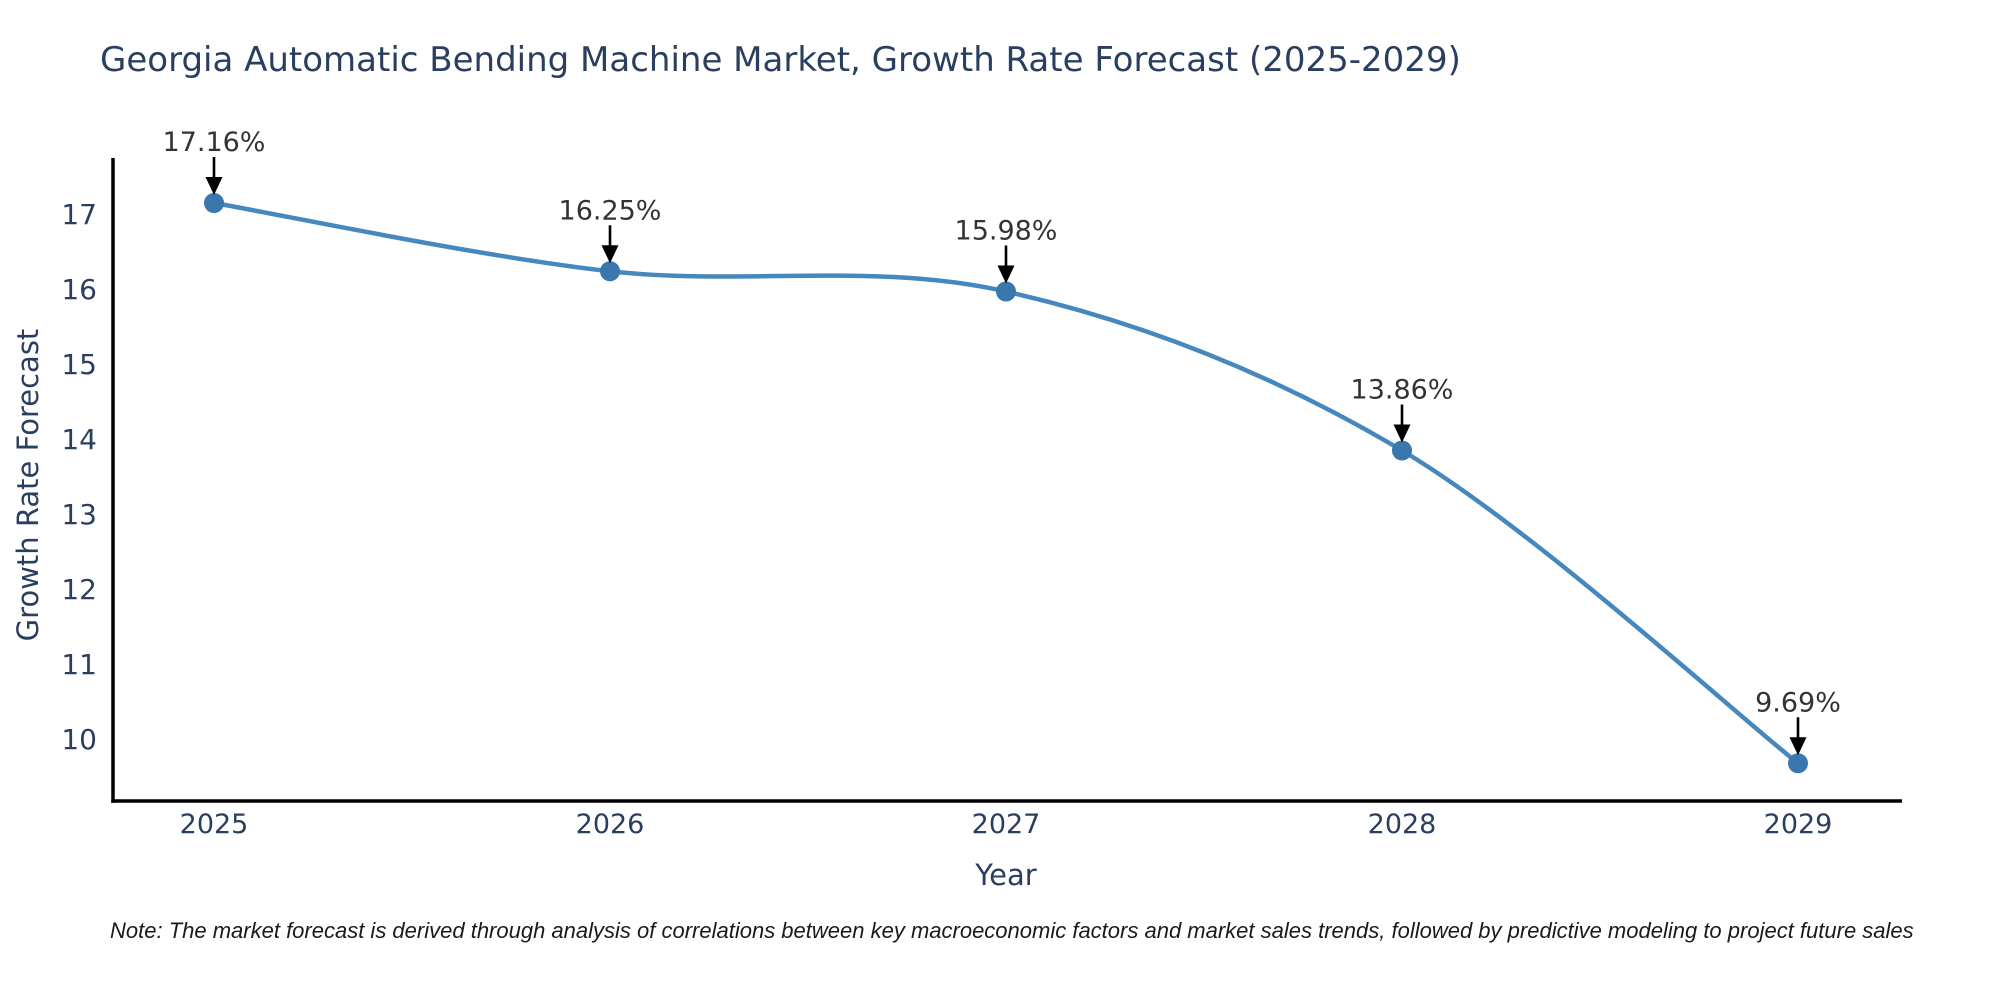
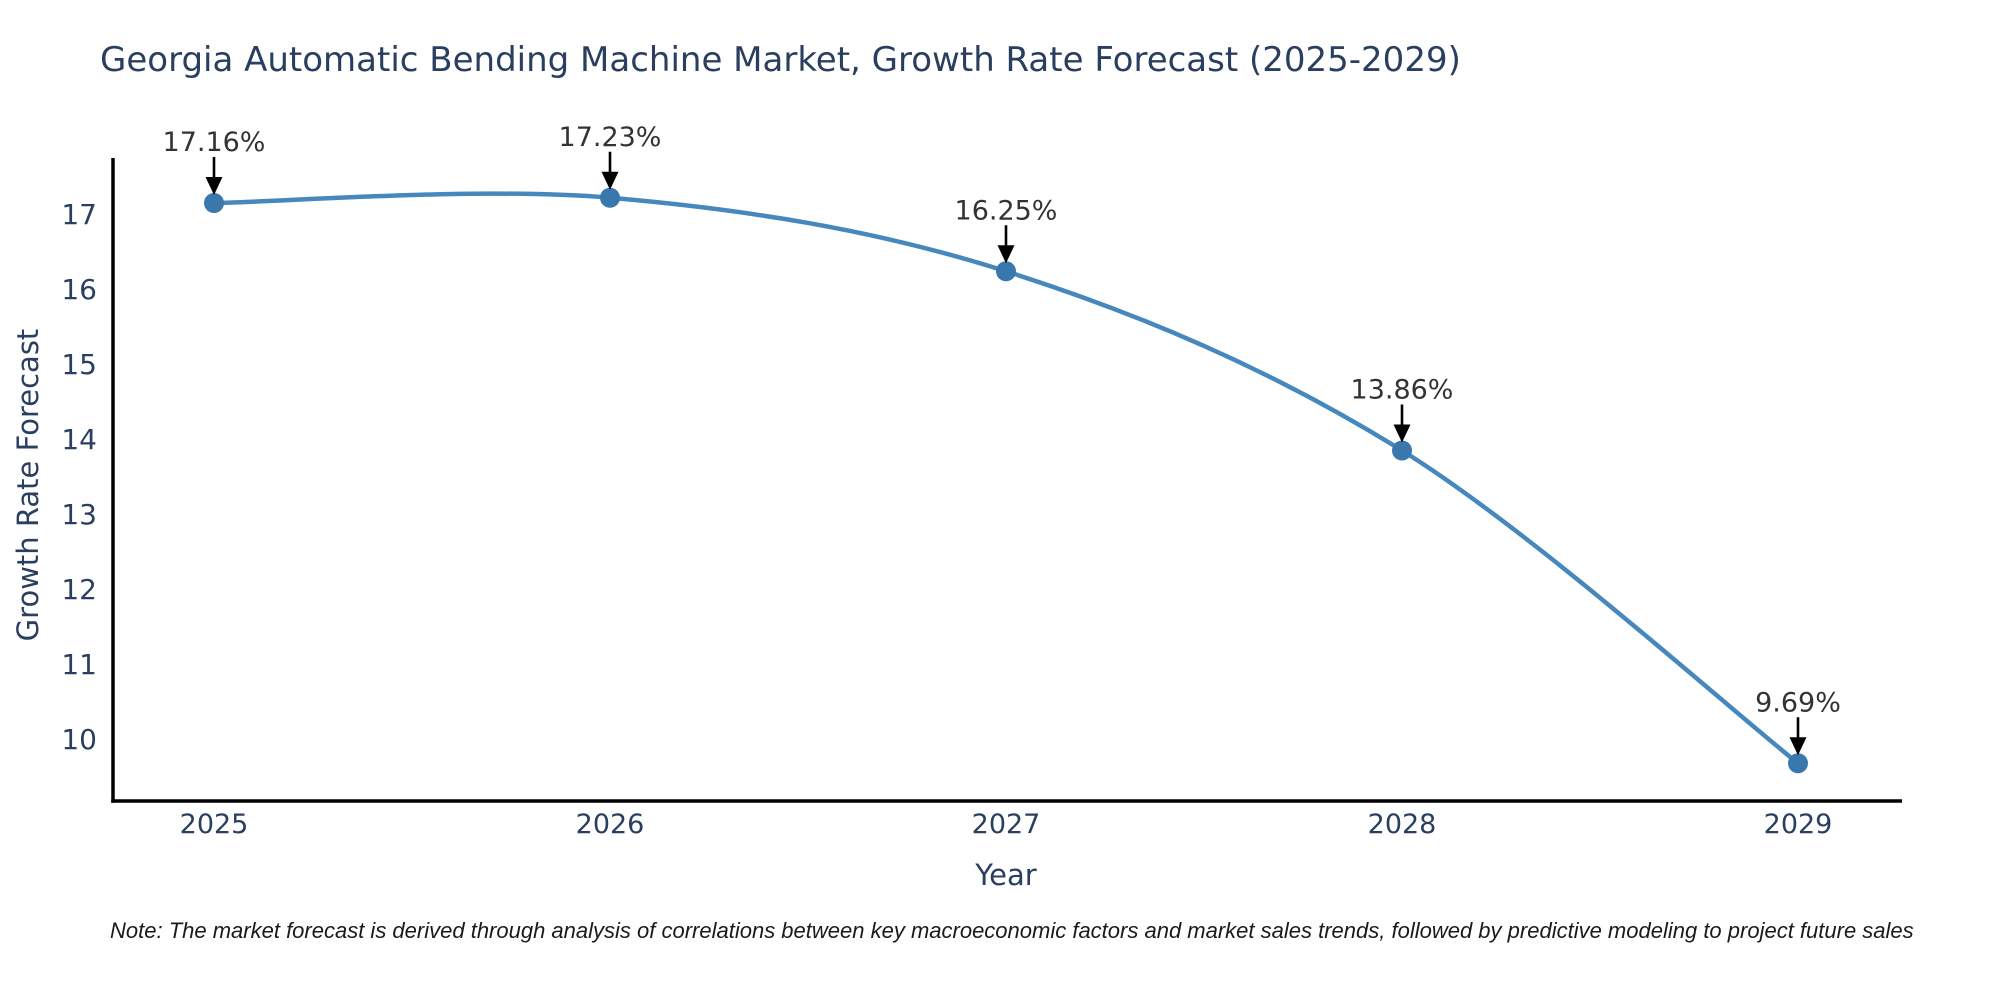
2026: 16.25% -> 17.23%
2027: 15.98% -> 16.25%
